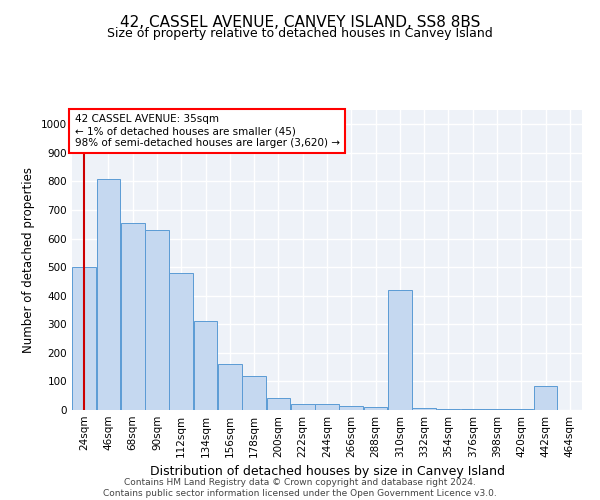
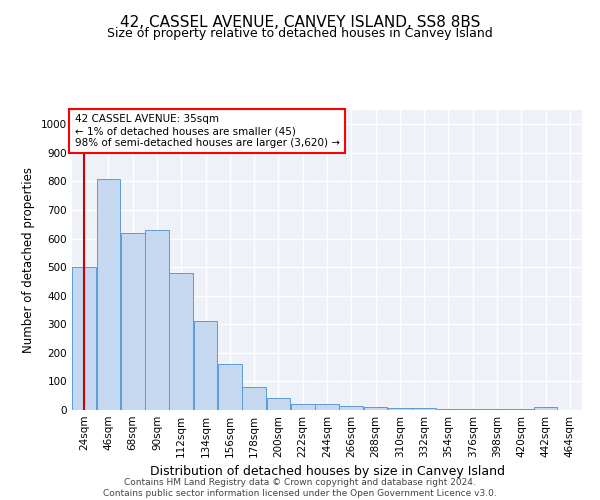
68sqm: 655 -> 620
178sqm: 120 -> 80
310sqm: 420 -> 8
442sqm: 85 -> 10
